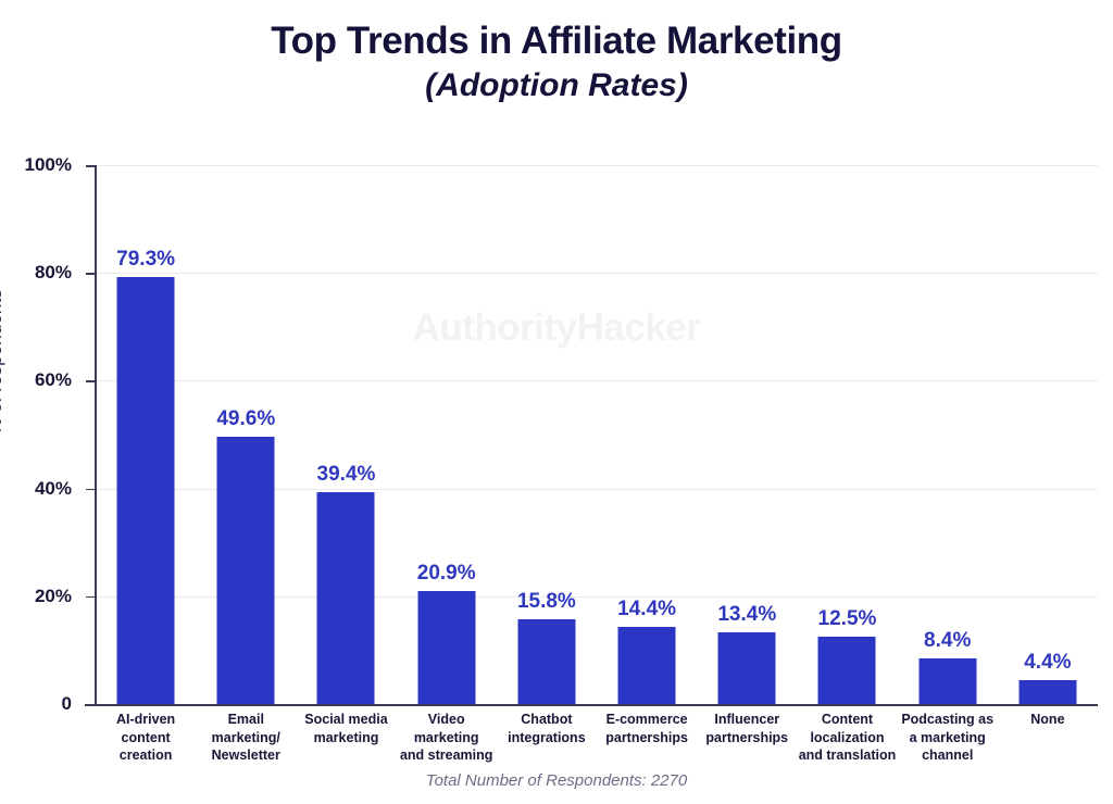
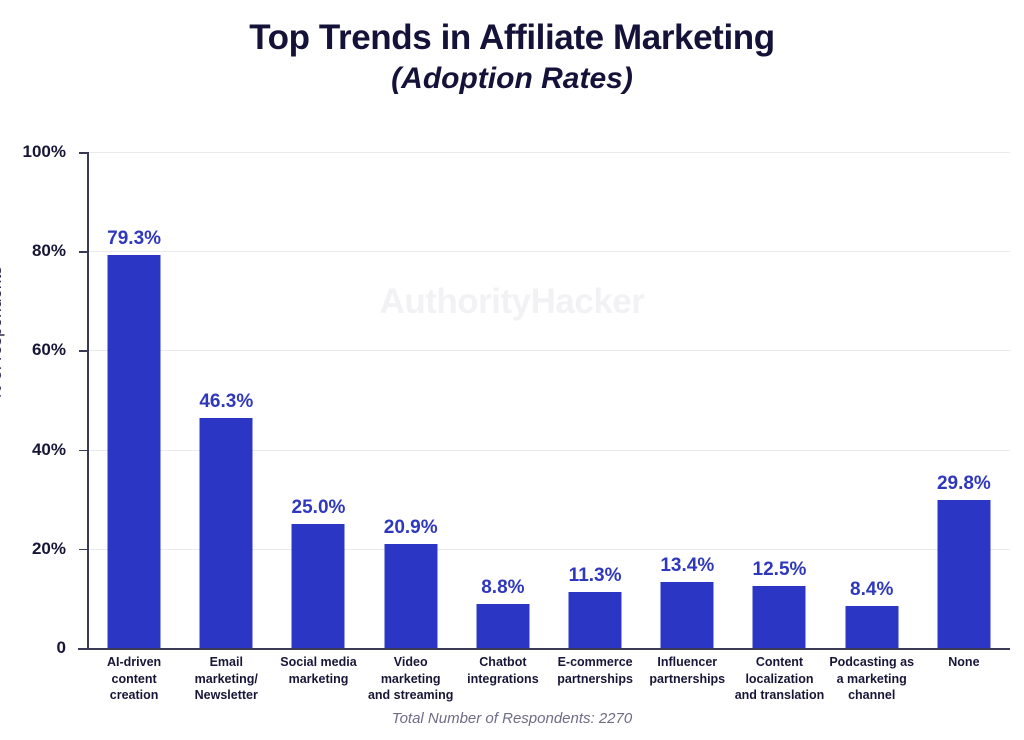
Email marketing/ Newsletter: 49.6% -> 46.3%
Social media marketing: 39.4% -> 25.0%
Chatbot integrations: 15.8% -> 8.8%
E-commerce partnerships: 14.4% -> 11.3%
None: 4.4% -> 29.8%
